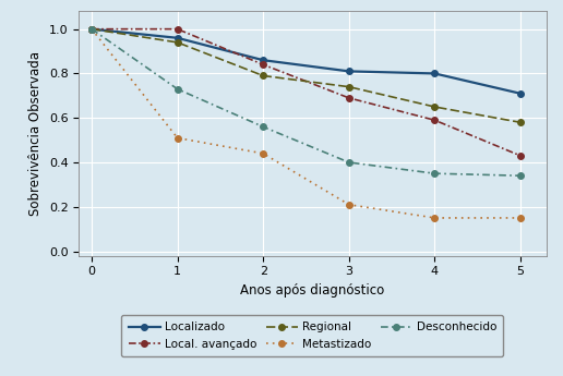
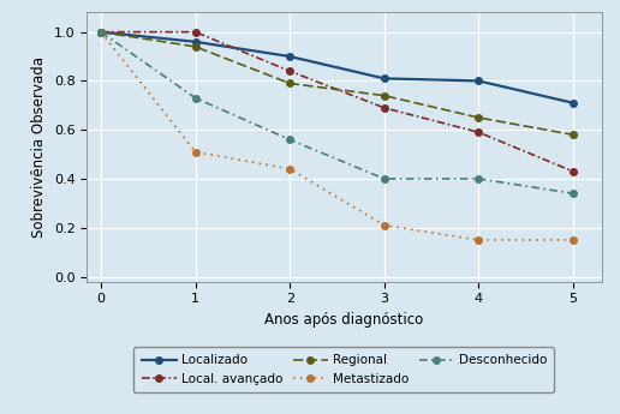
Localizado/2: 0.86 -> 0.90
Desconhecido/4: 0.35 -> 0.40
